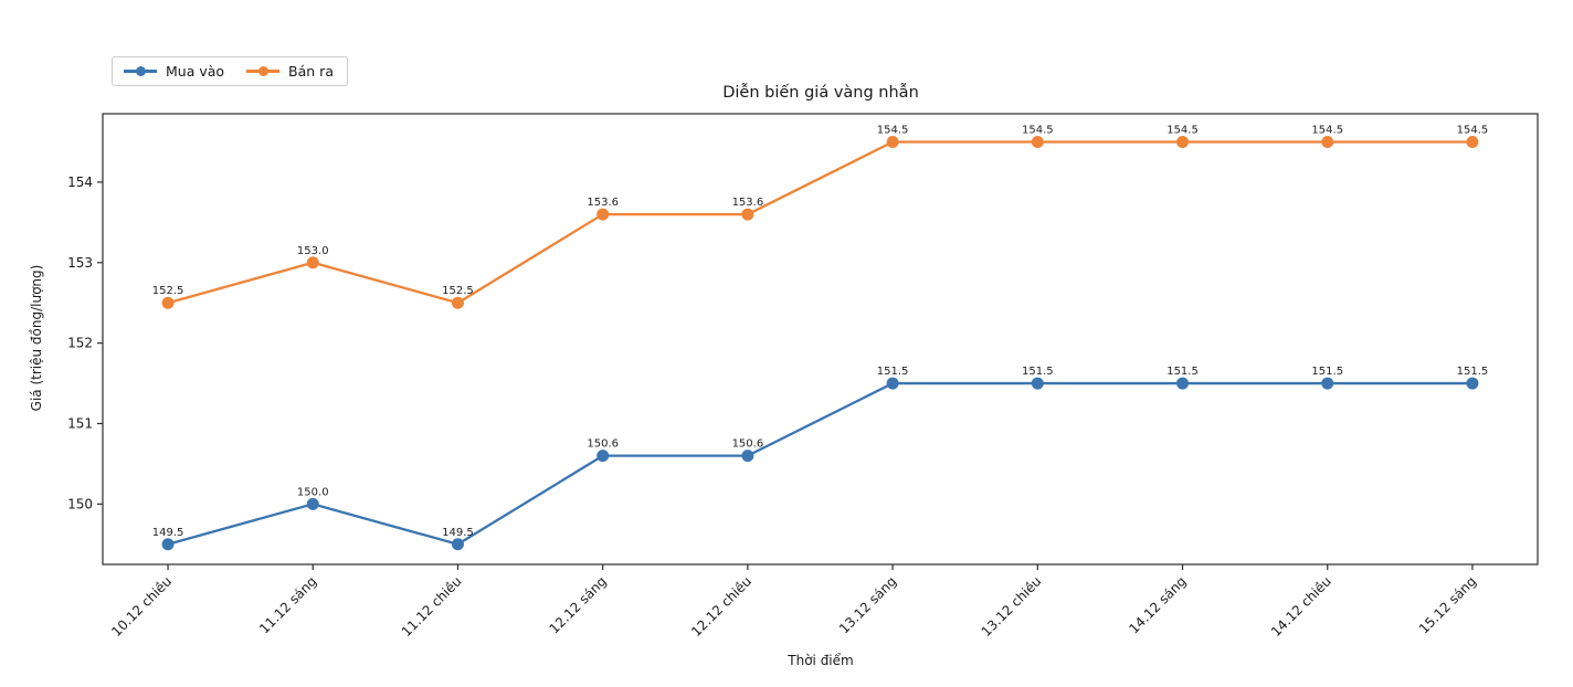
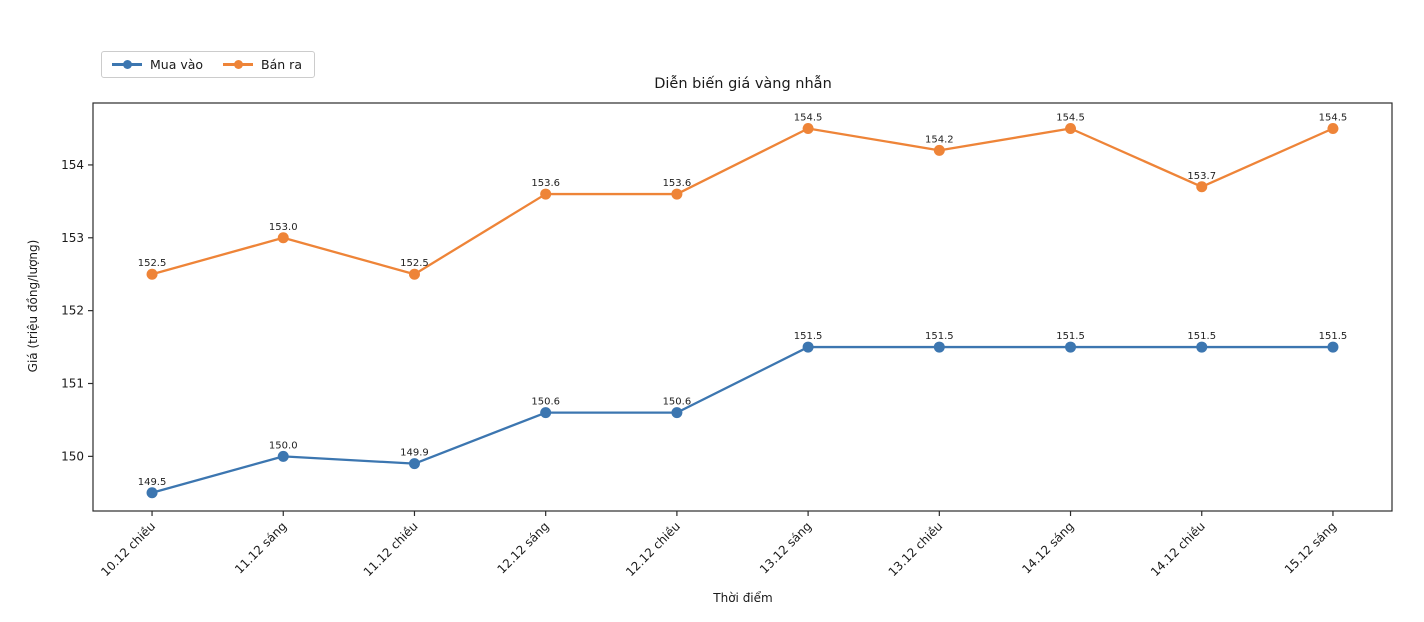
Mua vào/11.12 chiều: 149.5 -> 149.9
Bán ra/13.12 chiều: 154.5 -> 154.2
Bán ra/14.12 chiều: 154.5 -> 153.7
